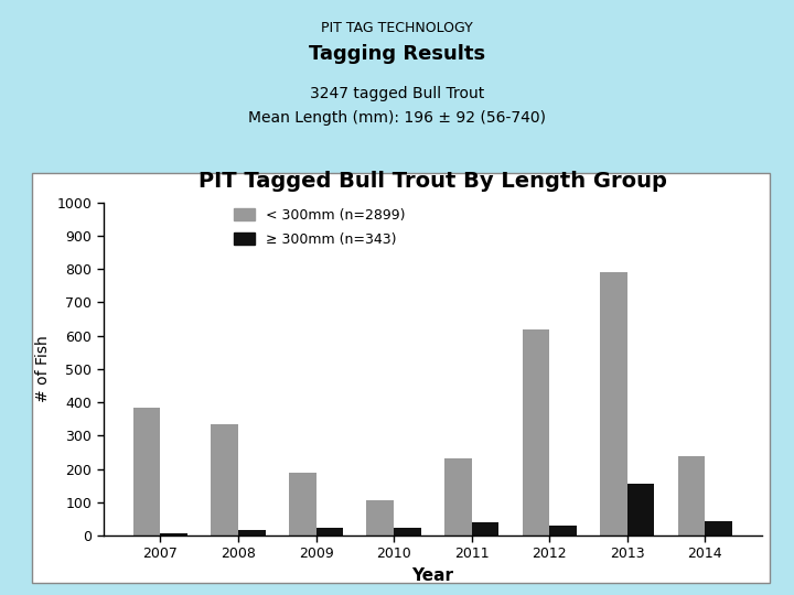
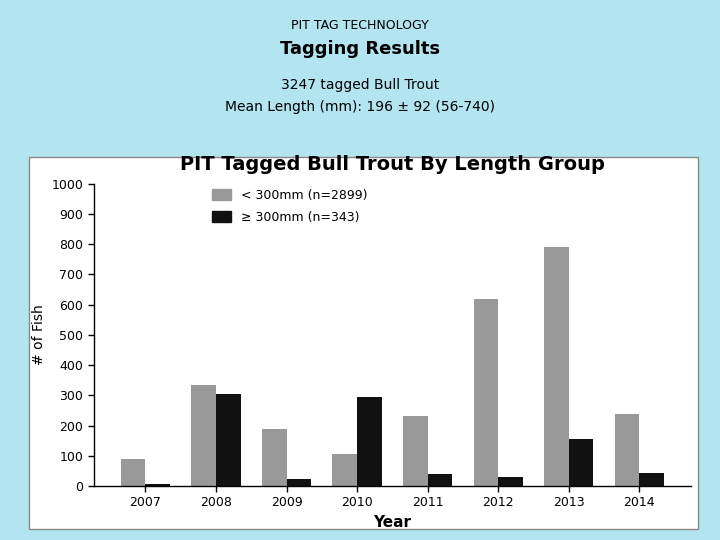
< 300mm (n=2899)/2007: 385 -> 90
≥ 300mm (n=343)/2008: 16 -> 305
≥ 300mm (n=343)/2010: 22 -> 295
